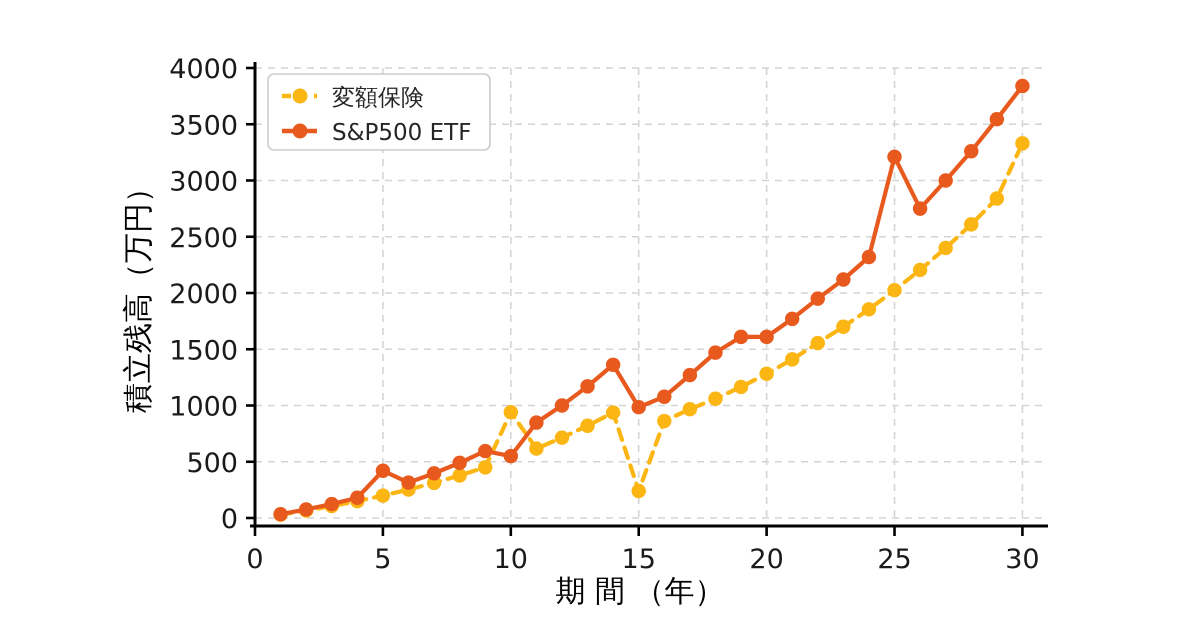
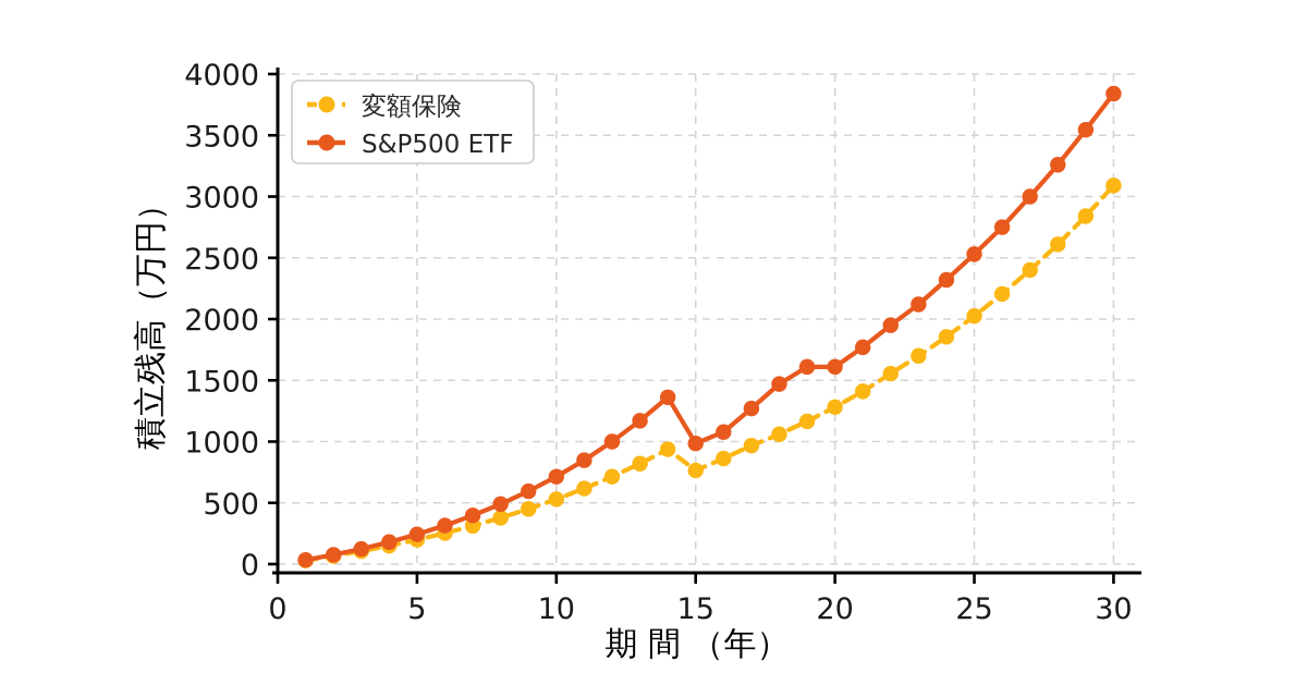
S&P500 ETF/5: 420 -> 240
変額保険/10: 940 -> 530
S&P500 ETF/10: 550 -> 710
変額保険/15: 240 -> 760
S&P500 ETF/25: 3210 -> 2530
変額保険/30: 3330 -> 3090
